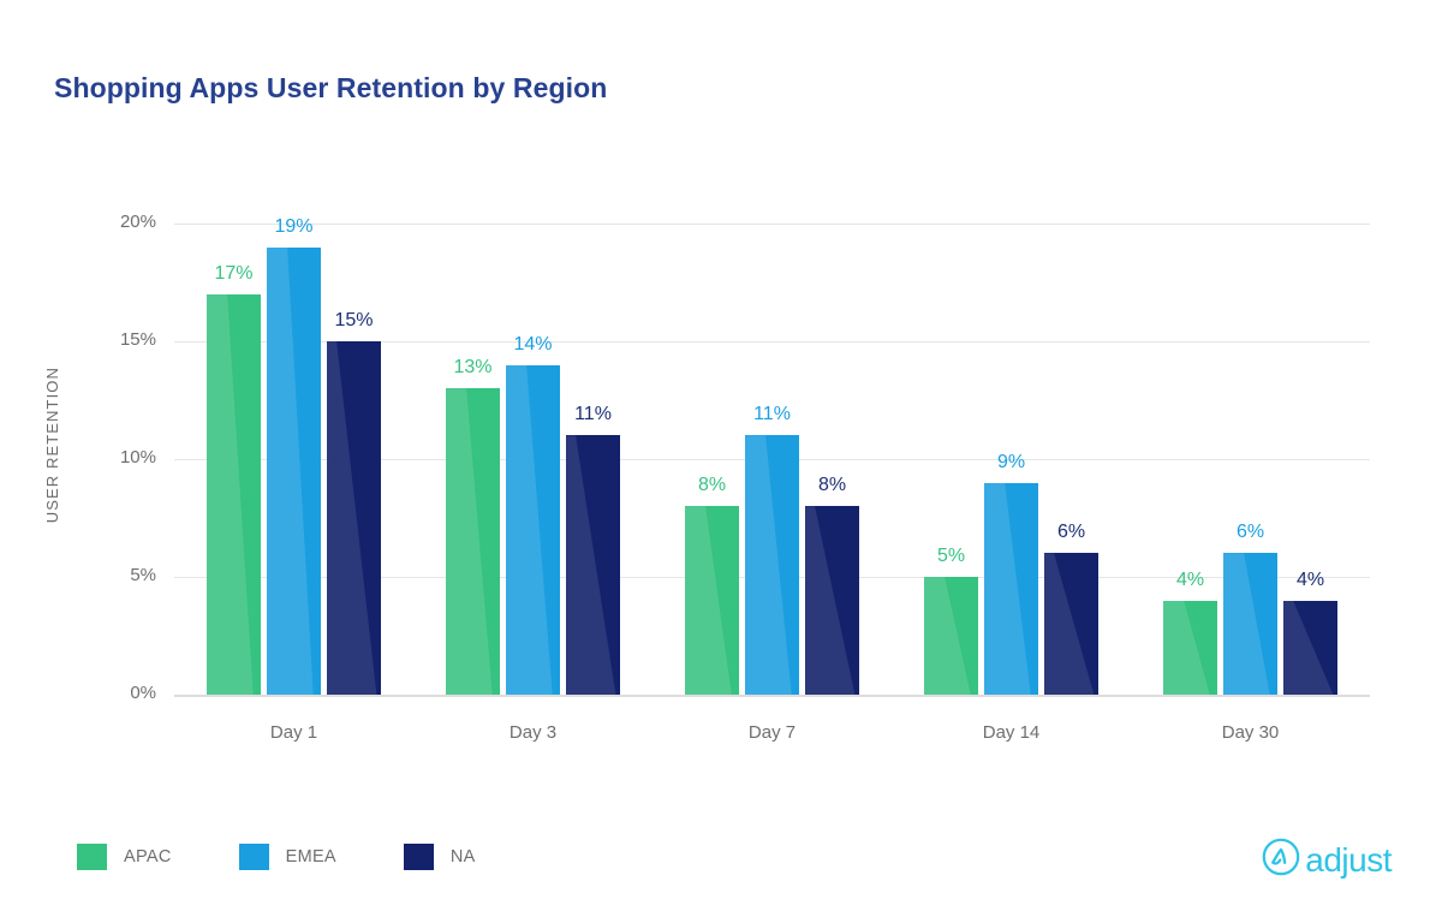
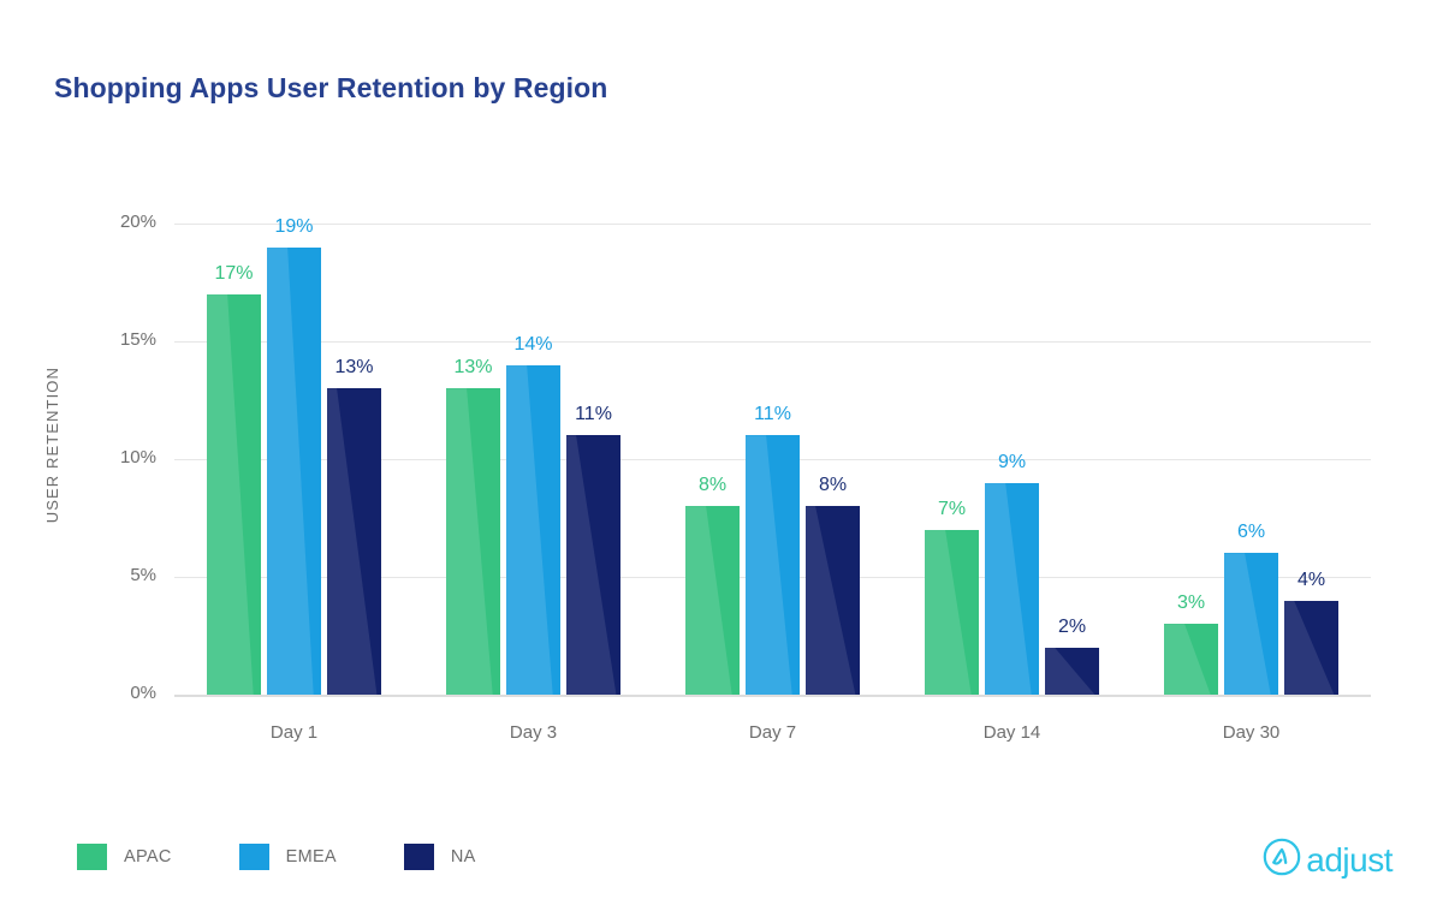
NA/Day 1: 15% -> 13%
APAC/Day 14: 5% -> 7%
NA/Day 14: 6% -> 2%
APAC/Day 30: 4% -> 3%
